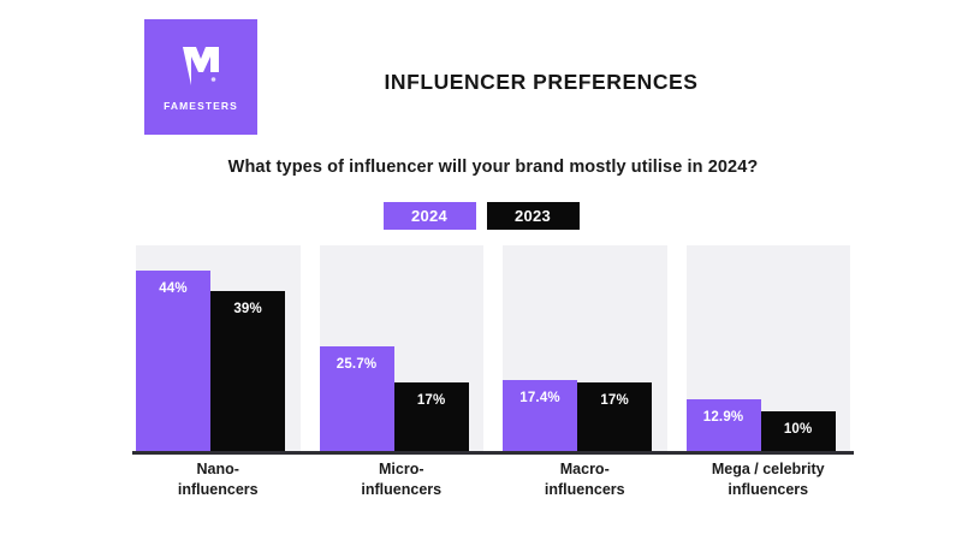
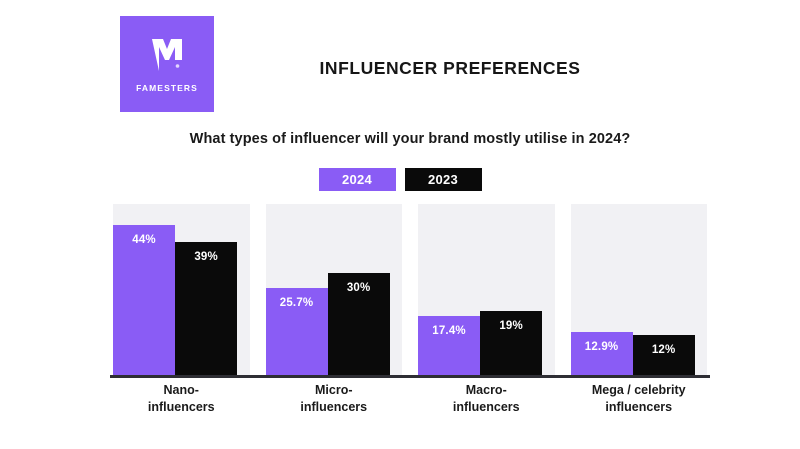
2023/Micro-influencers: 17% -> 30%
2023/Macro-influencers: 17% -> 19%
2023/Mega / celebrity influencers: 10% -> 12%
